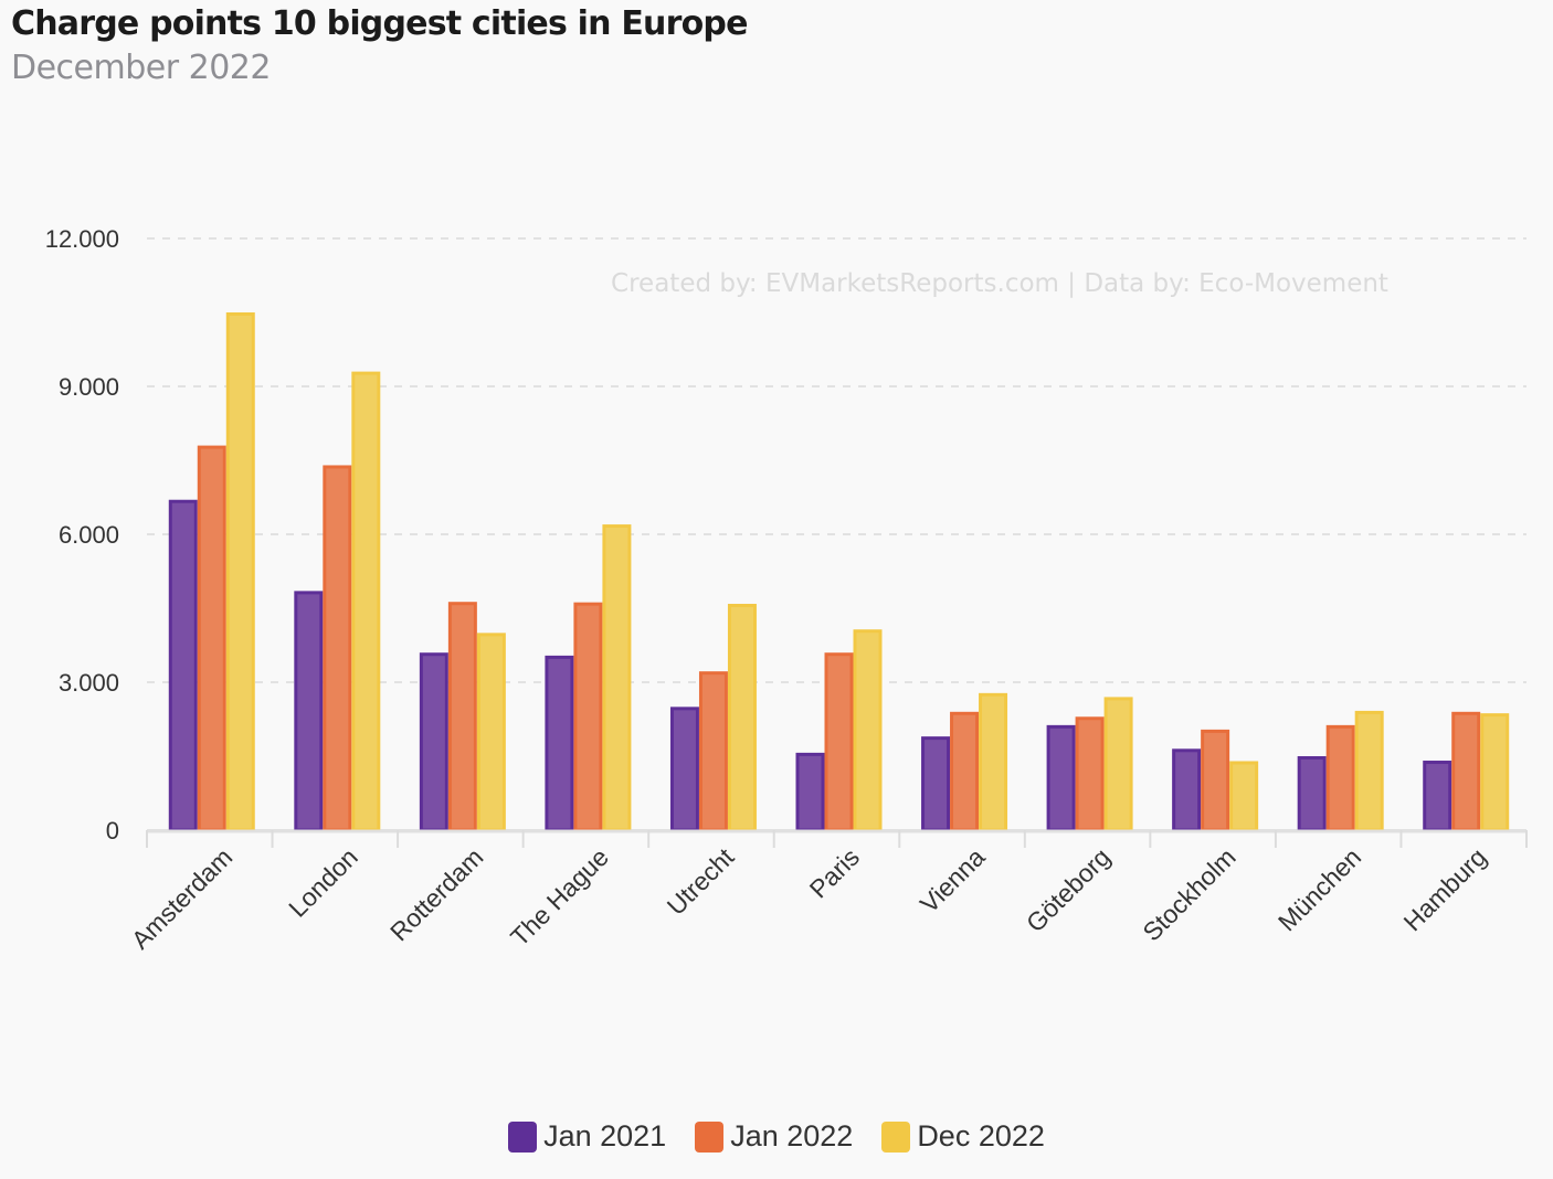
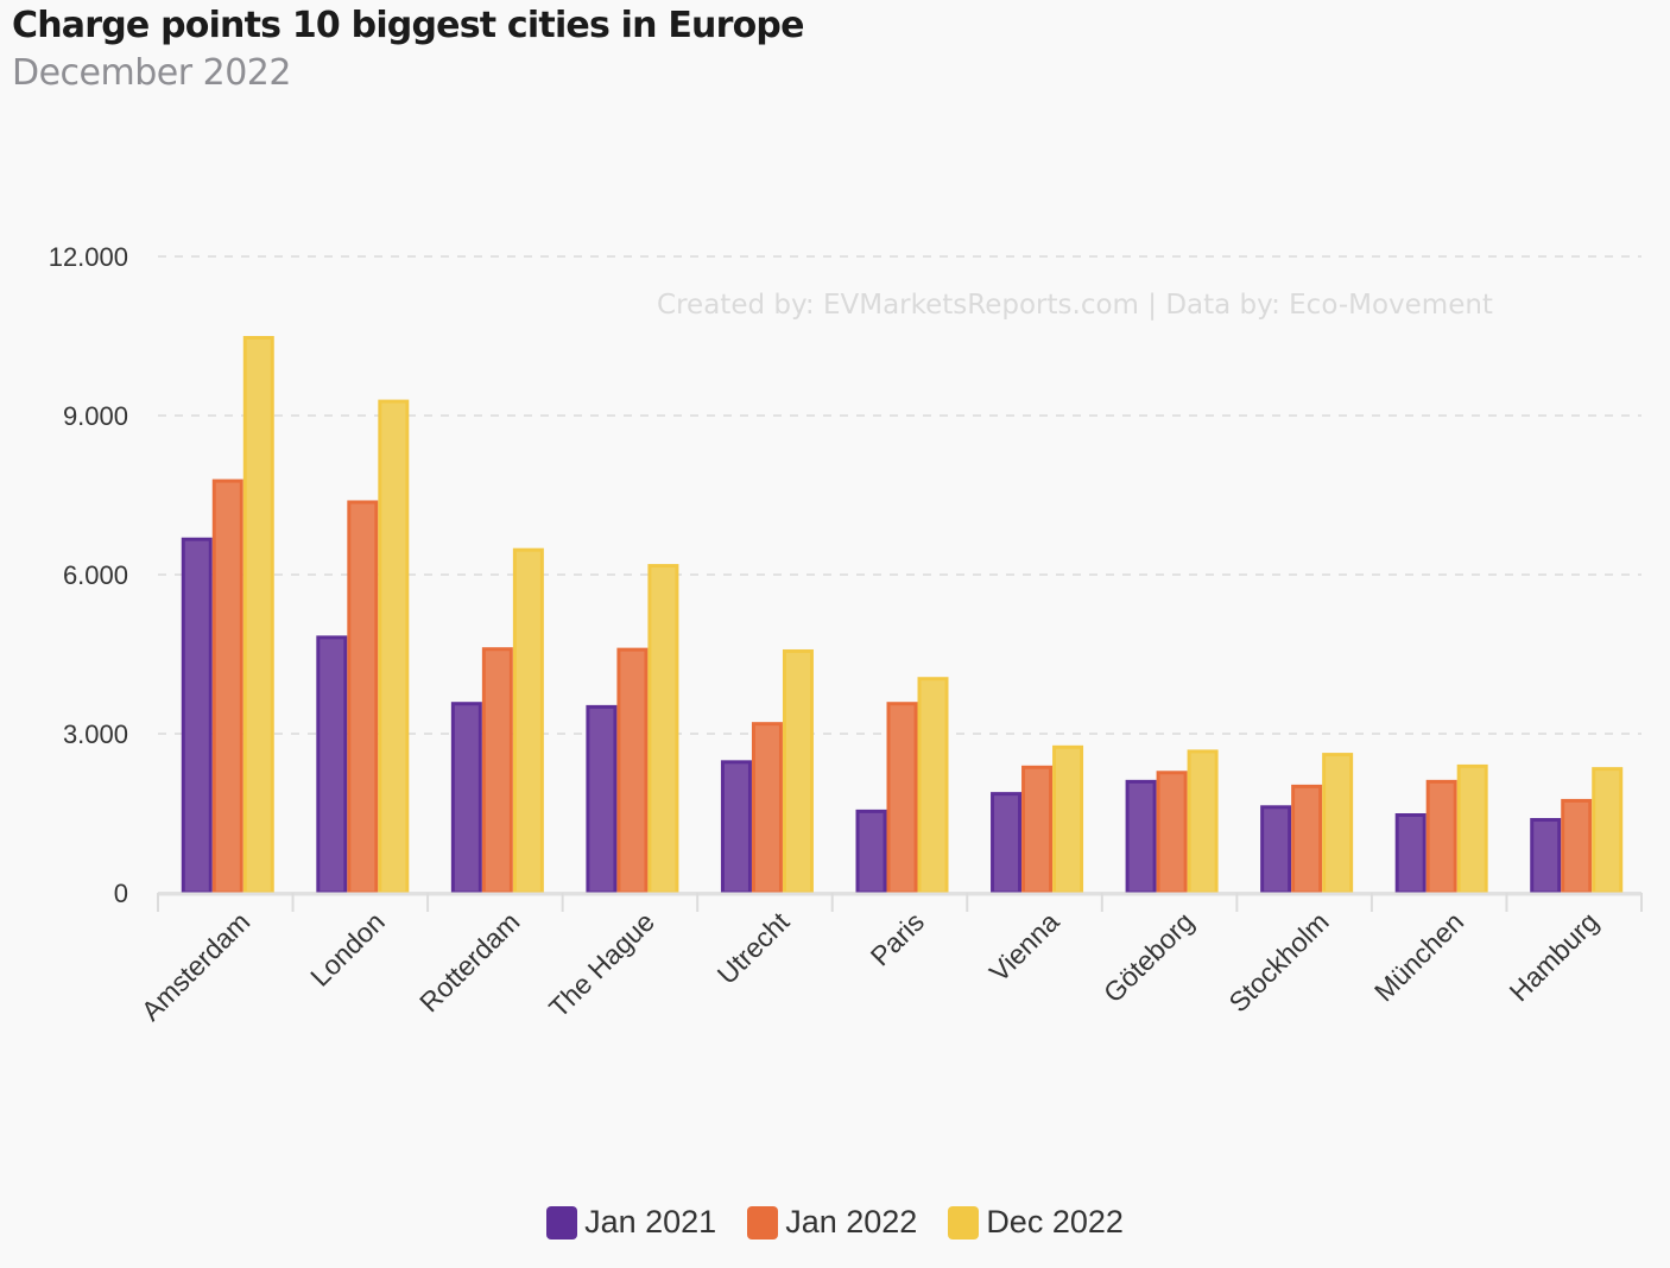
Dec 2022/Rotterdam: 4000 -> 6500
Dec 2022/Stockholm: 1400 -> 2600
Jan 2022/Hamburg: 2400 -> 1800
